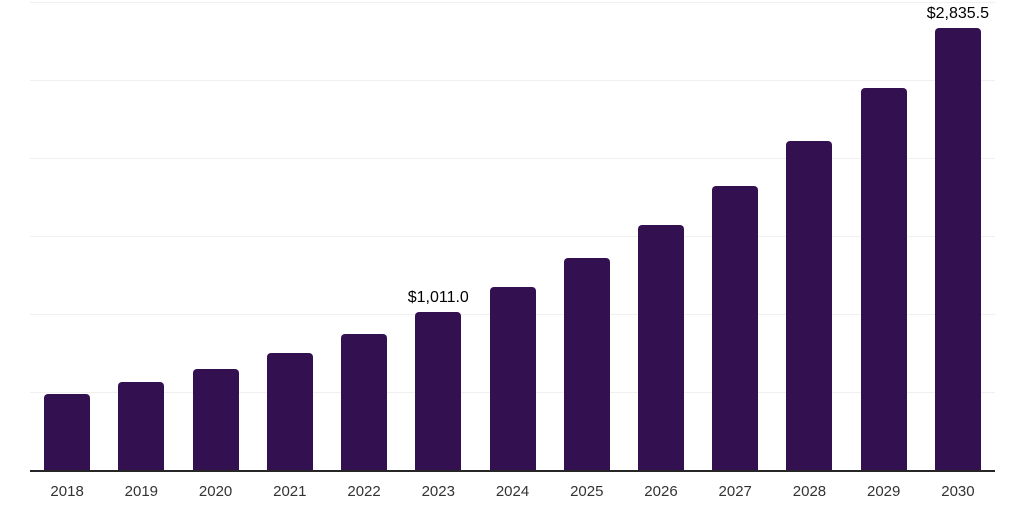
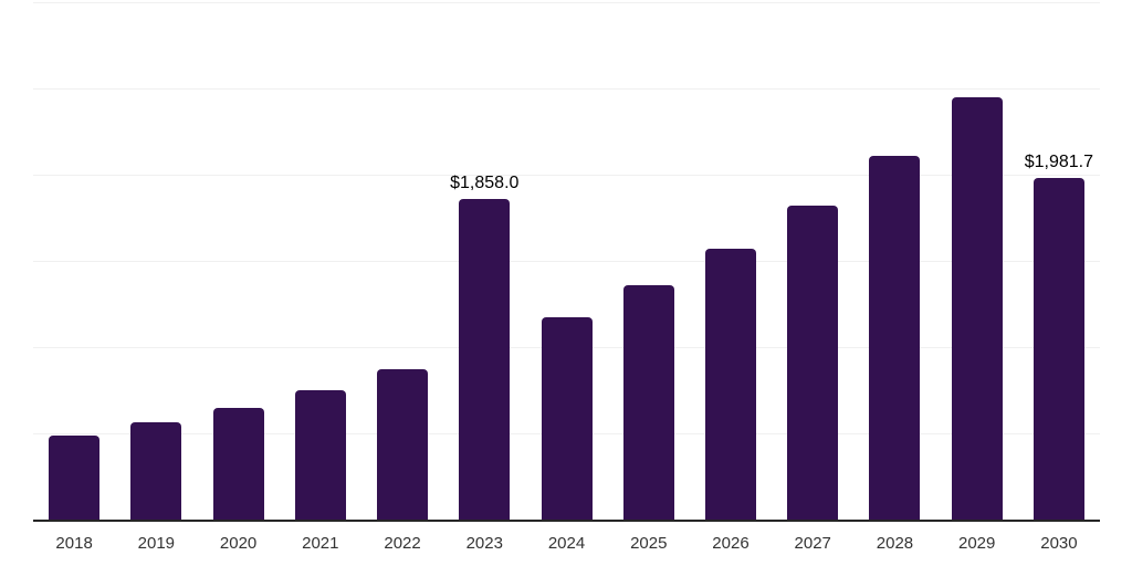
2023: $1,011.0 -> $1,858.0
2030: $2,835.5 -> $1,981.7
